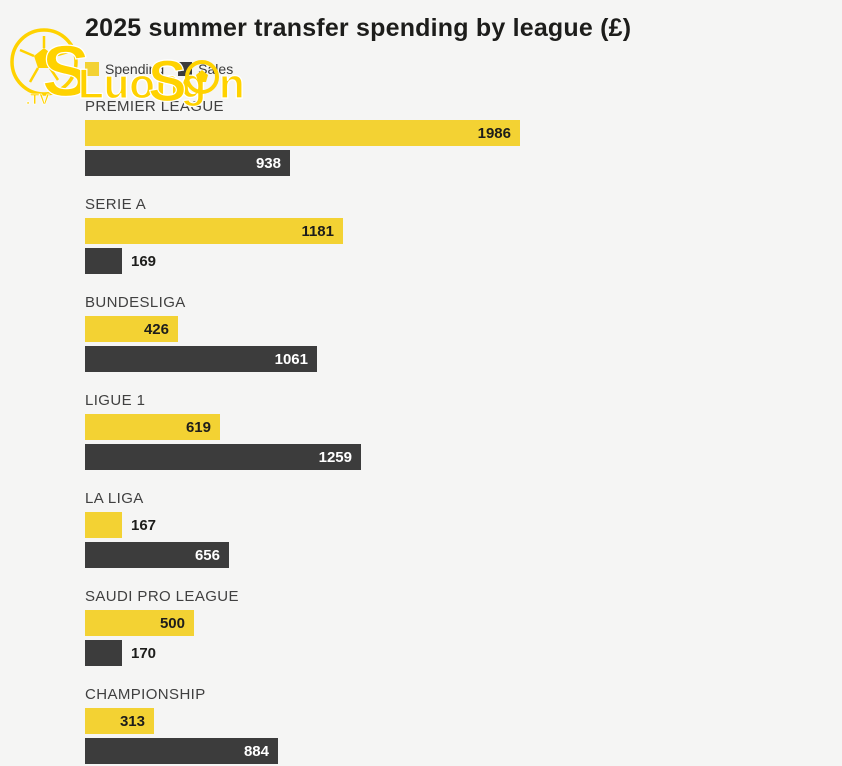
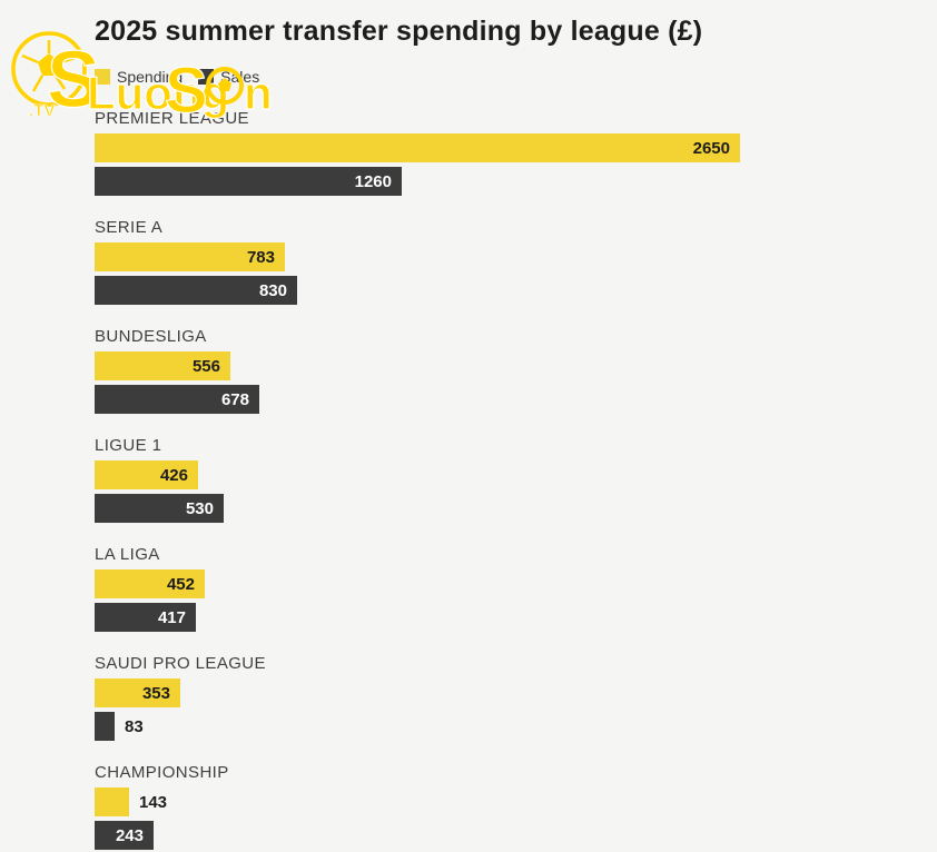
Spending/PREMIER LEAGUE: 1986 -> 2650
Sales/PREMIER LEAGUE: 938 -> 1260
Spending/SERIE A: 1181 -> 783
Sales/SERIE A: 169 -> 830
Spending/BUNDESLIGA: 426 -> 556
Sales/BUNDESLIGA: 1061 -> 678
Spending/LIGUE 1: 619 -> 426
Sales/LIGUE 1: 1259 -> 530
Spending/LA LIGA: 167 -> 452
Sales/LA LIGA: 656 -> 417
Spending/SAUDI PRO LEAGUE: 500 -> 353
Sales/SAUDI PRO LEAGUE: 170 -> 83
Spending/CHAMPIONSHIP: 313 -> 143
Sales/CHAMPIONSHIP: 884 -> 243
